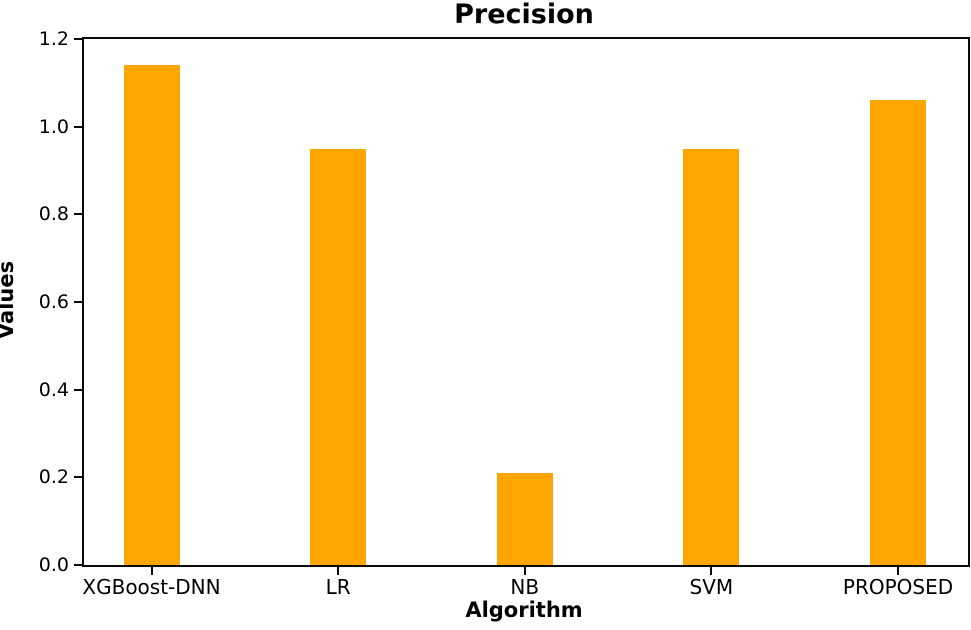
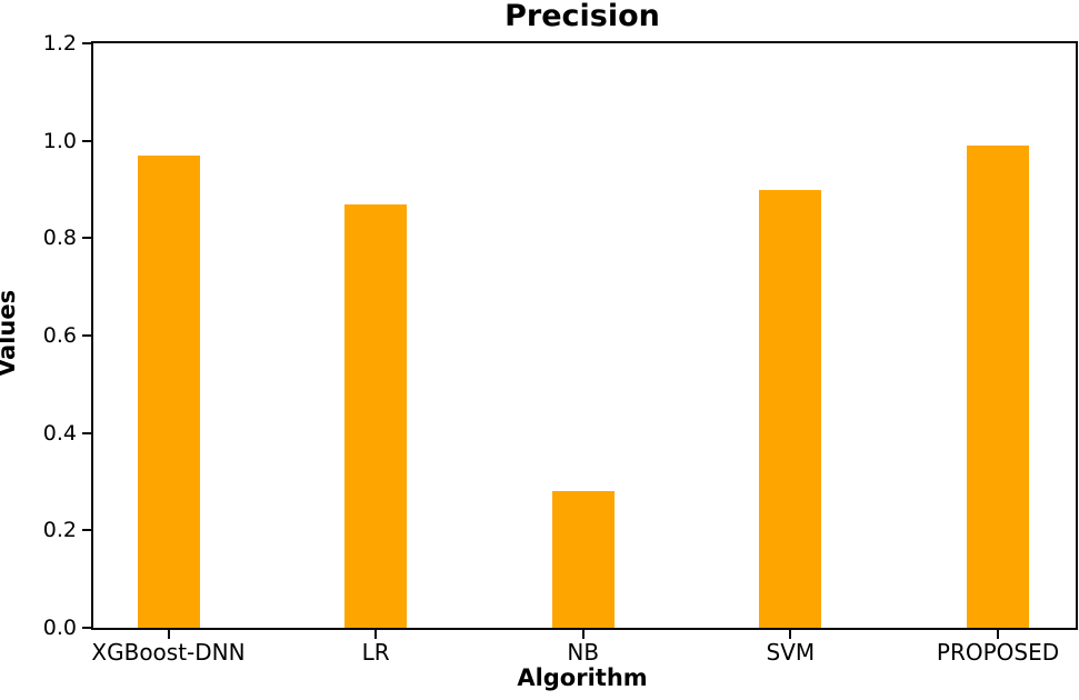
XGBoost-DNN: 1.14 -> 0.97
LR: 0.95 -> 0.87
NB: 0.21 -> 0.28
SVM: 0.95 -> 0.90
PROPOSED: 1.06 -> 0.99
